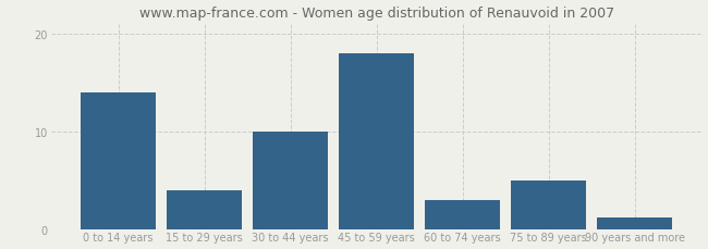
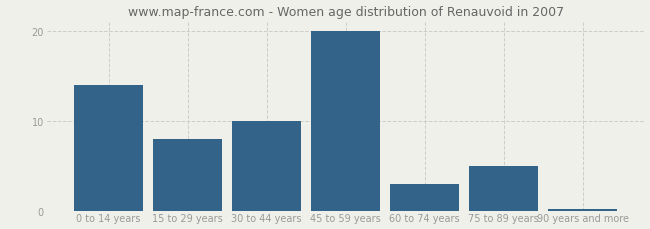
15 to 29 years: 4.0 -> 8.0
45 to 59 years: 18.0 -> 20.0
90 years and more: 1.2 -> 0.2
